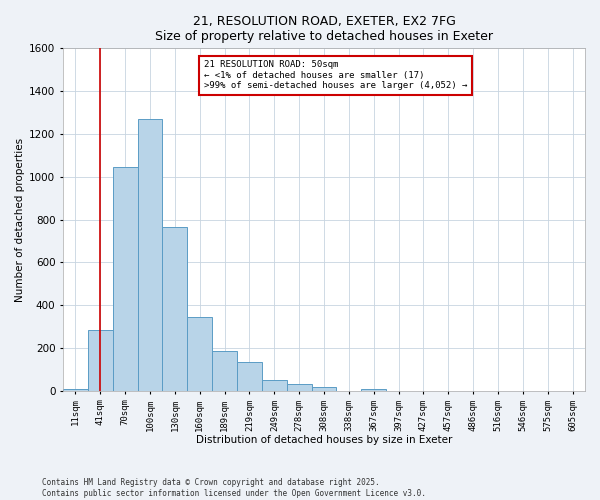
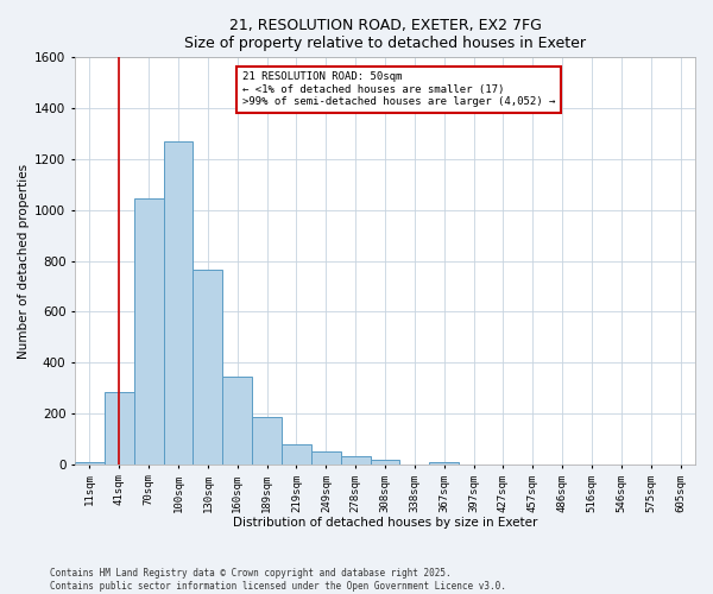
219sqm: 135 -> 80
